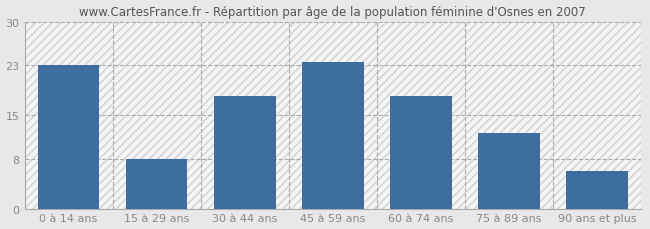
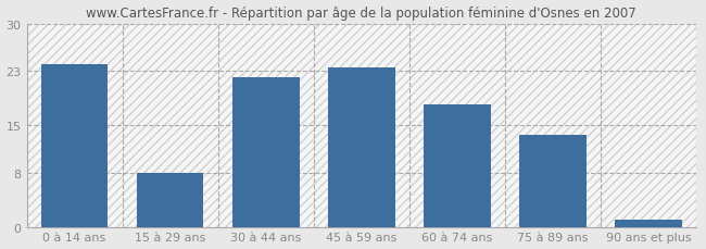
0 à 14 ans: 23.0 -> 24.0
30 à 44 ans: 18.0 -> 22.0
75 à 89 ans: 12.2 -> 13.5
90 ans et plus: 6.0 -> 1.0
